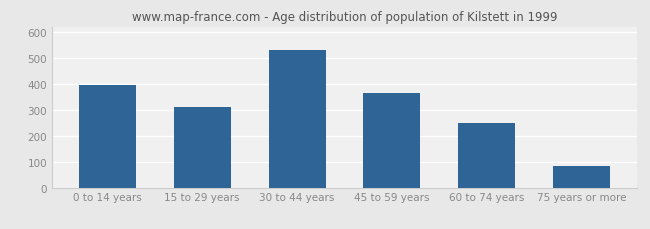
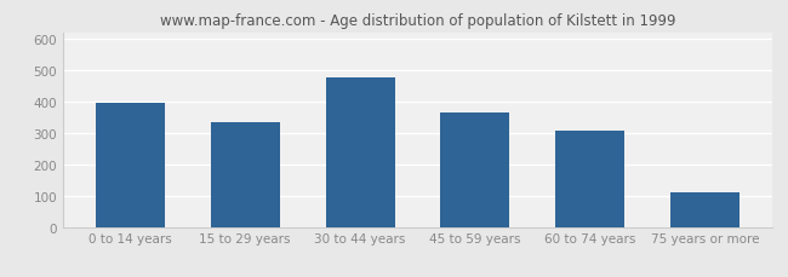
15 to 29 years: 310 -> 335
30 to 44 years: 528 -> 475
60 to 74 years: 248 -> 305
75 years or more: 82 -> 110
